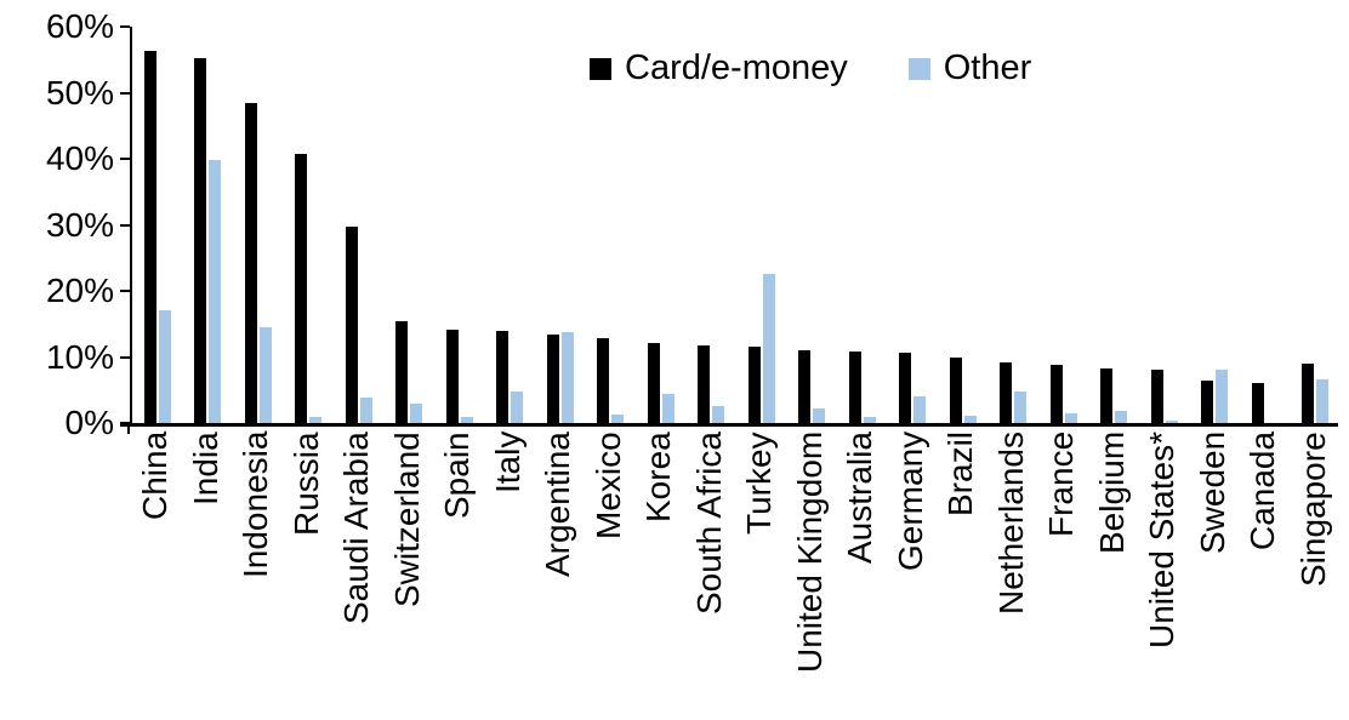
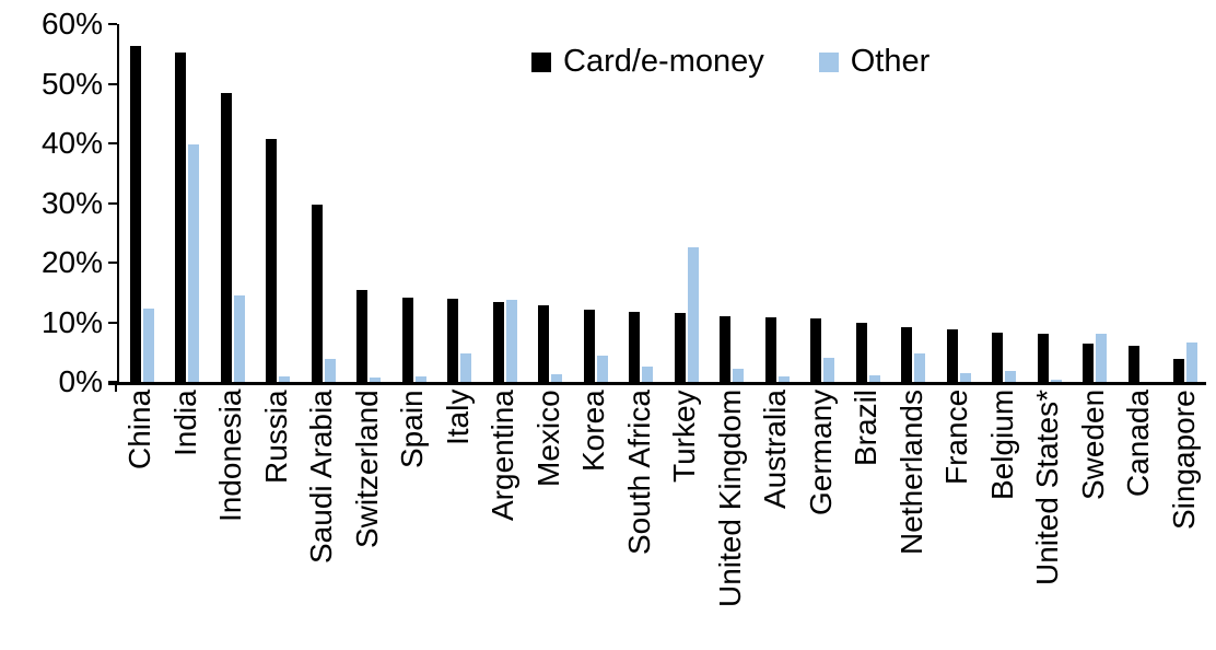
Other/China: 17% -> 12%
Other/Switzerland: 3% -> 1%
Card/e-money/Singapore: 9% -> 4%
